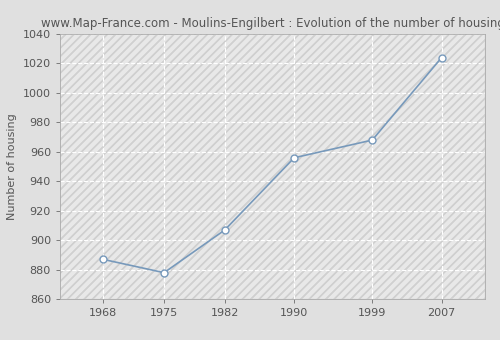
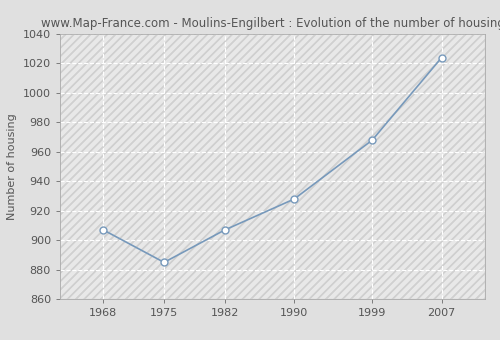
1968: 887 -> 907
1975: 878 -> 885
1990: 956 -> 928
